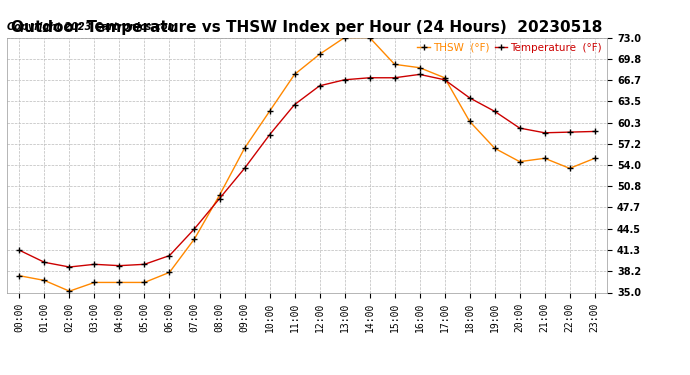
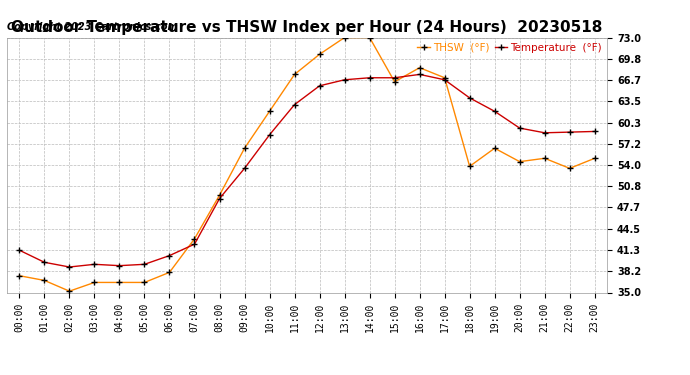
Temperature (°F)/07:00: 44.5 -> 42.2
THSW (°F)/15:00: 69.0 -> 66.4
THSW (°F)/18:00: 60.5 -> 53.8
